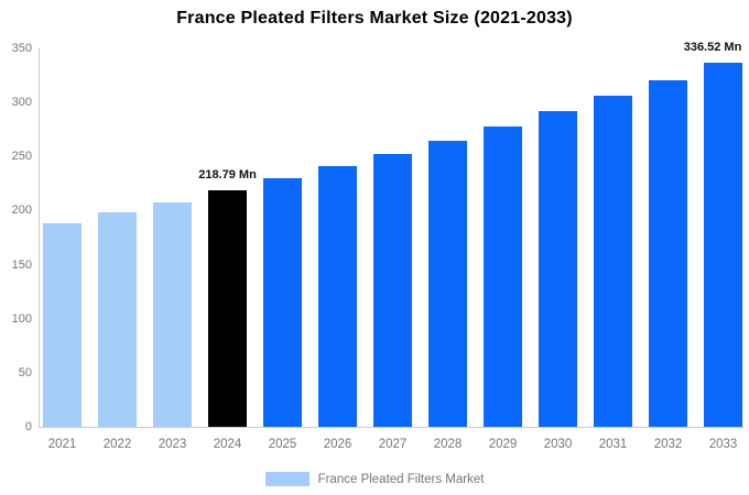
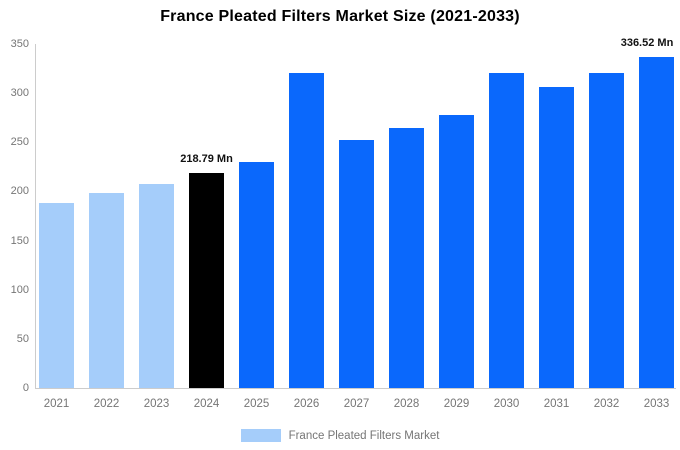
2026: 240 -> 320
2030: 290 -> 320
